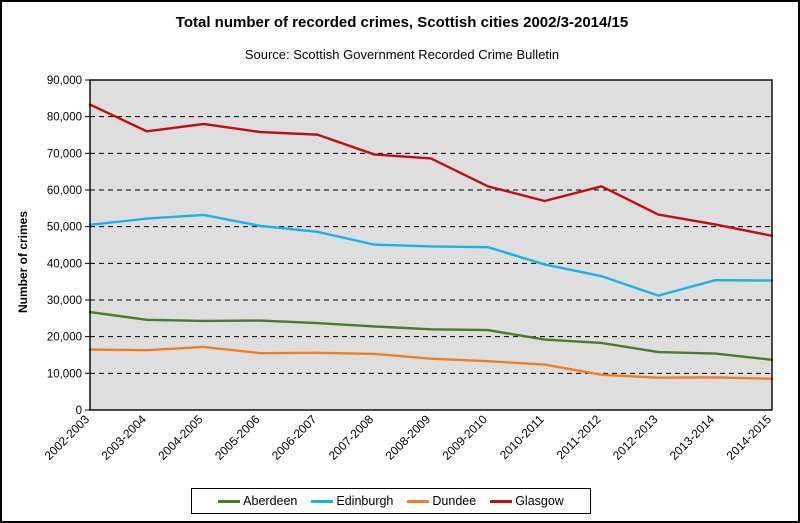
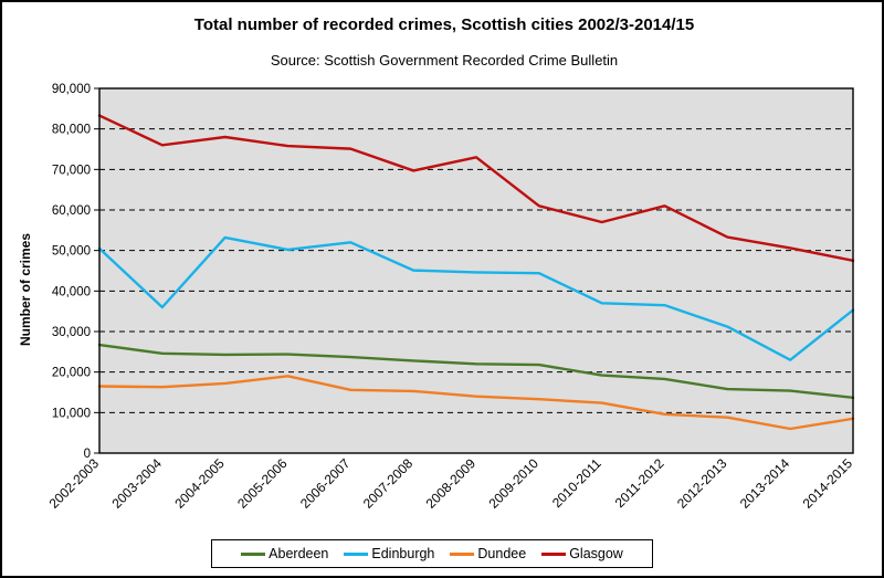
Edinburgh/2003-2004: 52000 -> 36000
Dundee/2005-2006: 16000 -> 19000
Edinburgh/2006-2007: 49000 -> 52000
Glasgow/2008-2009: 69000 -> 73000
Edinburgh/2010-2011: 40000 -> 37000
Edinburgh/2013-2014: 35000 -> 23000
Dundee/2013-2014: 9000 -> 6000
